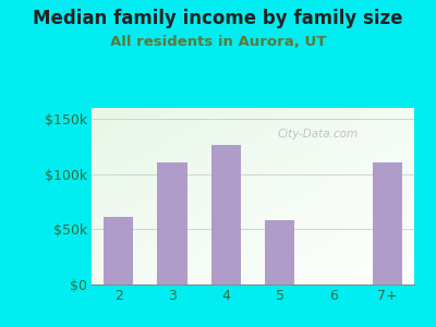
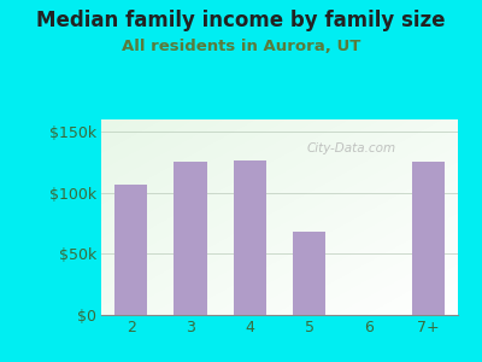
2: $61k -> $107k
3: $111k -> $125k
5: $58k -> $68k
7+: $111k -> $125k
